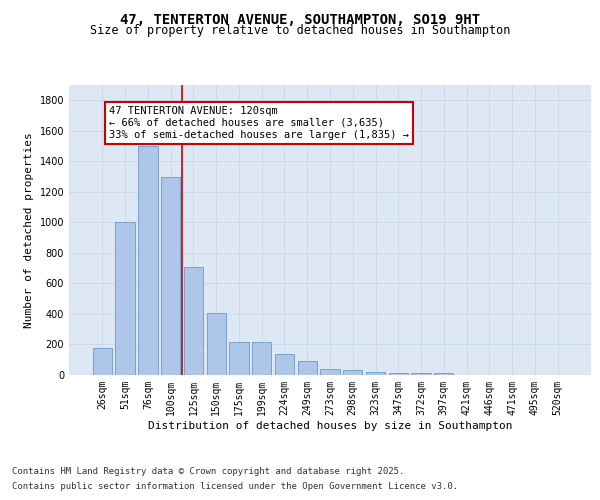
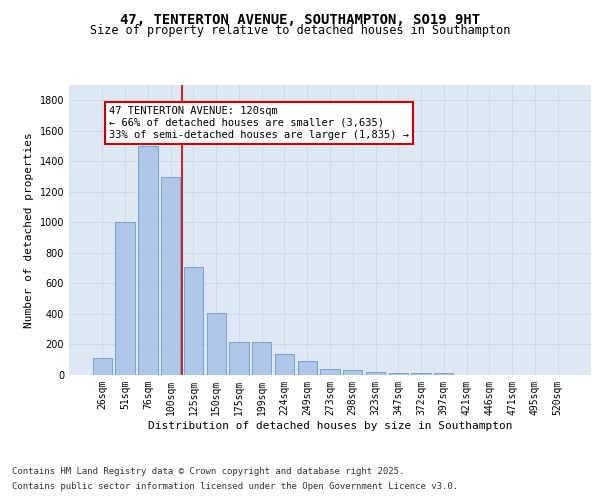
26sqm: 180 -> 110
